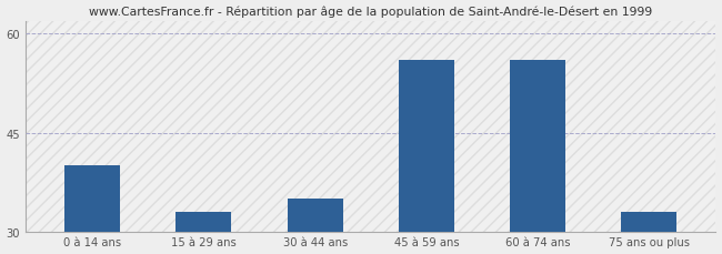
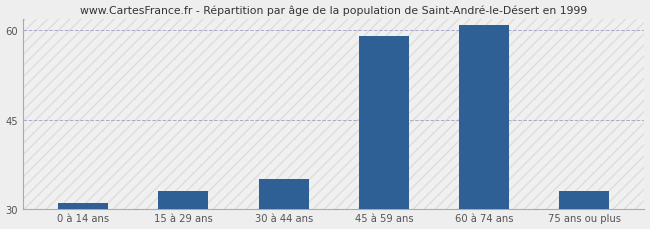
0 à 14 ans: 40 -> 31
45 à 59 ans: 56 -> 59
60 à 74 ans: 56 -> 61
